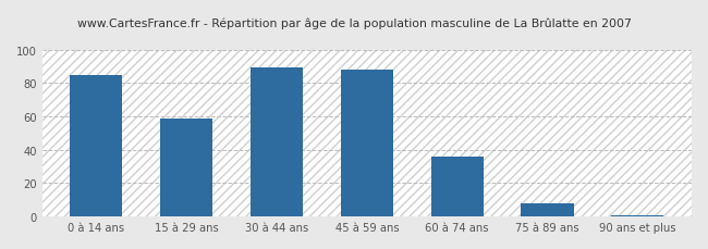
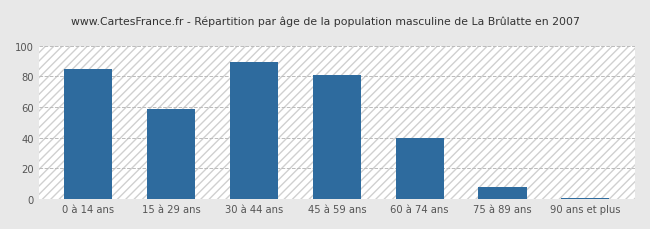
45 à 59 ans: 88 -> 81
60 à 74 ans: 36 -> 40
